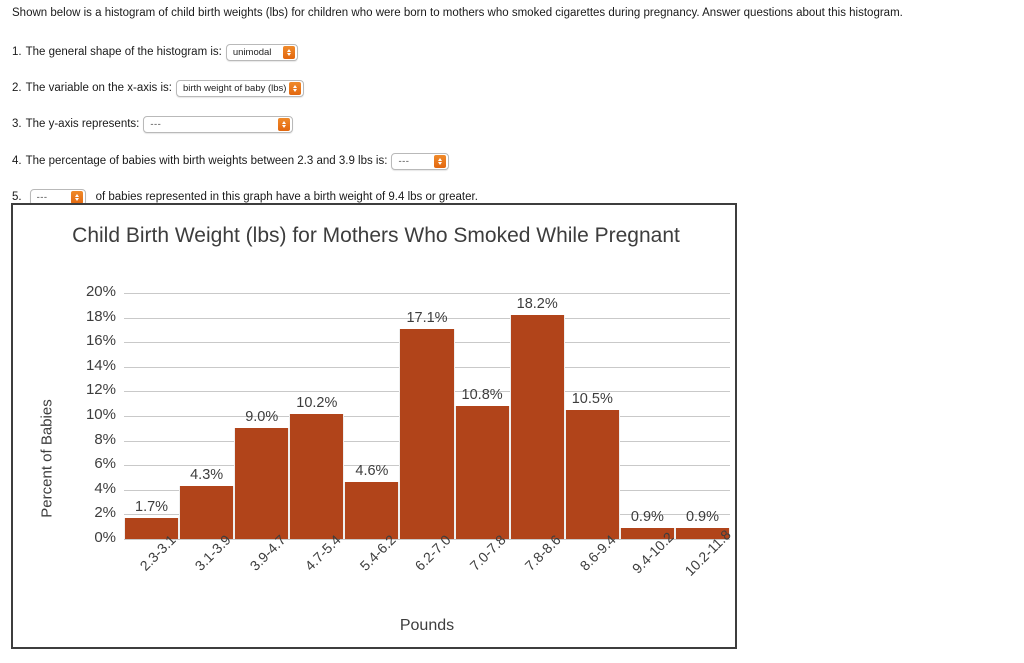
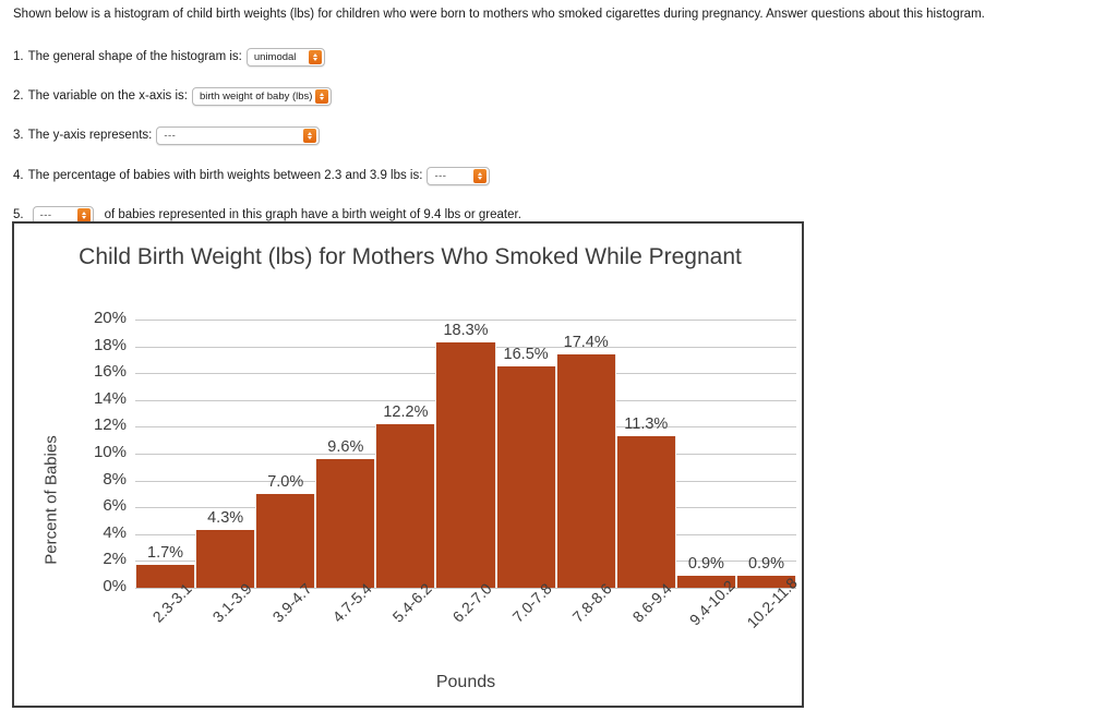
3.9-4.7: 9.0% -> 7.0%
4.7-5.4: 10.2% -> 9.6%
5.4-6.2: 4.6% -> 12.2%
6.2-7.0: 17.1% -> 18.3%
7.0-7.8: 10.8% -> 16.5%
7.8-8.6: 18.2% -> 17.4%
8.6-9.4: 10.5% -> 11.3%
